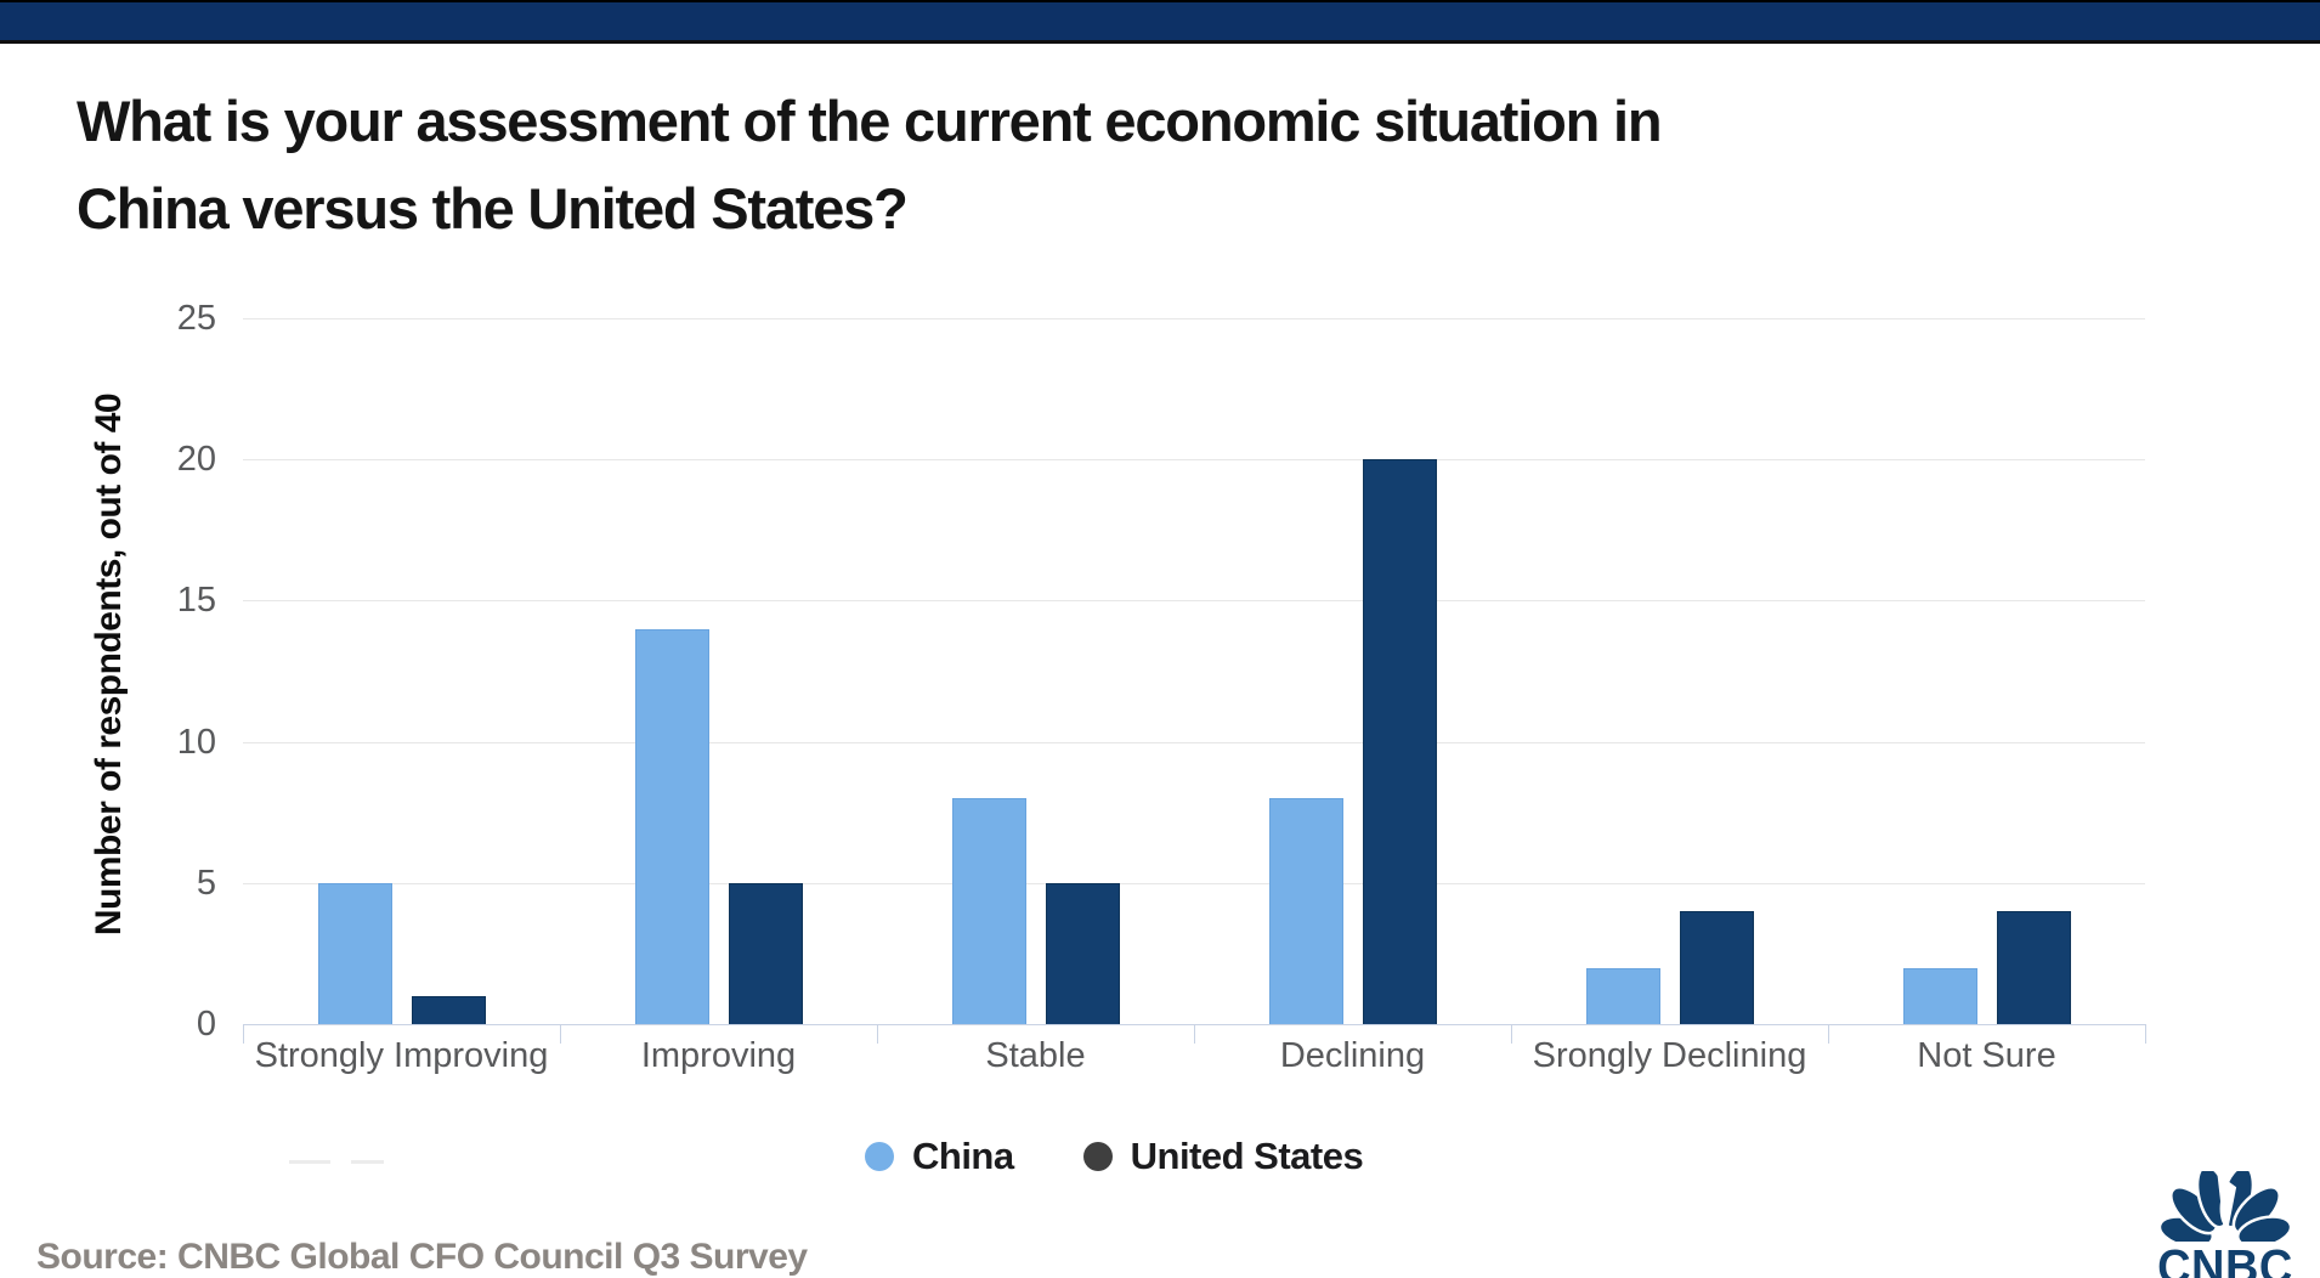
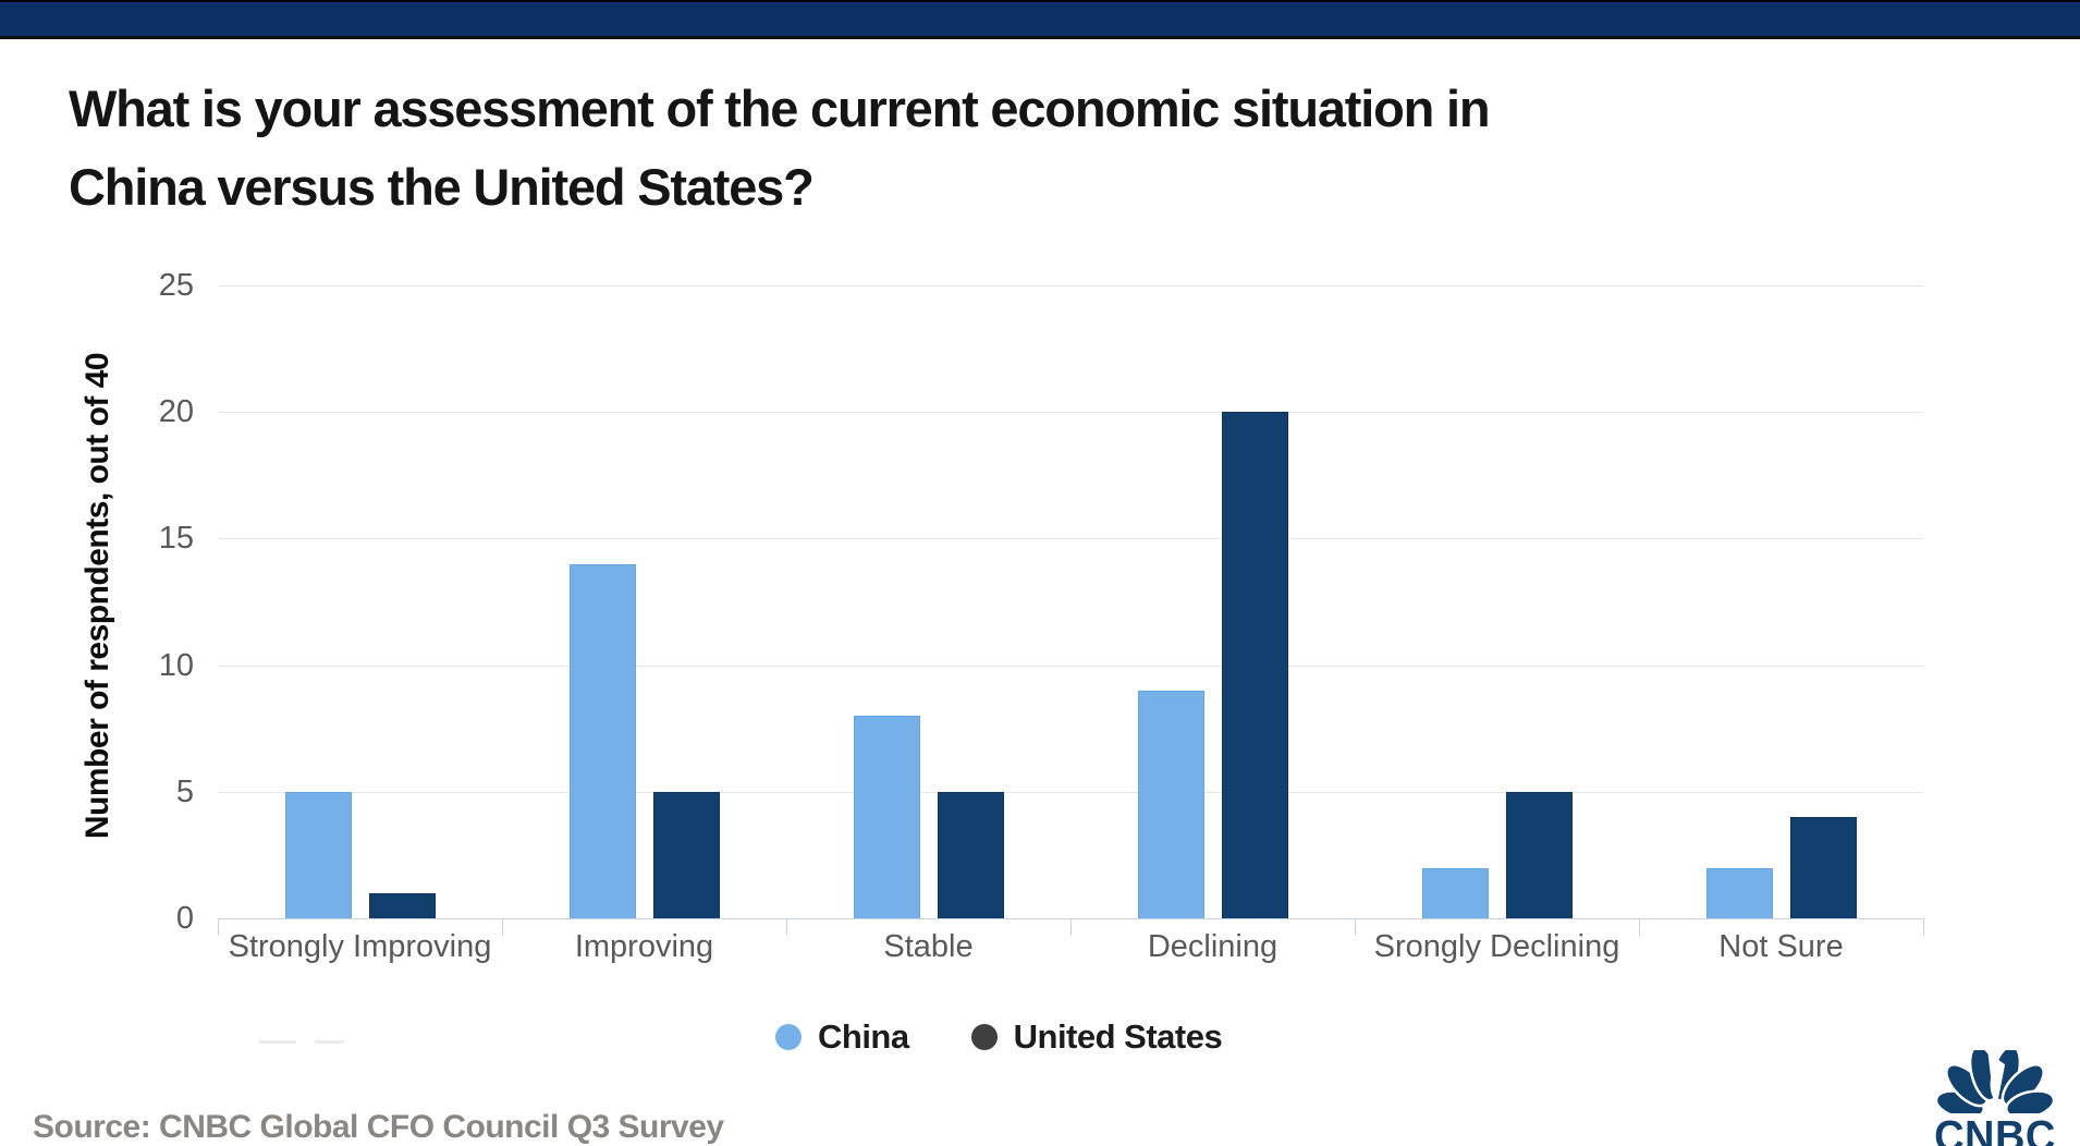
China/Declining: 8 -> 9
United States/Srongly Declining: 4 -> 5
